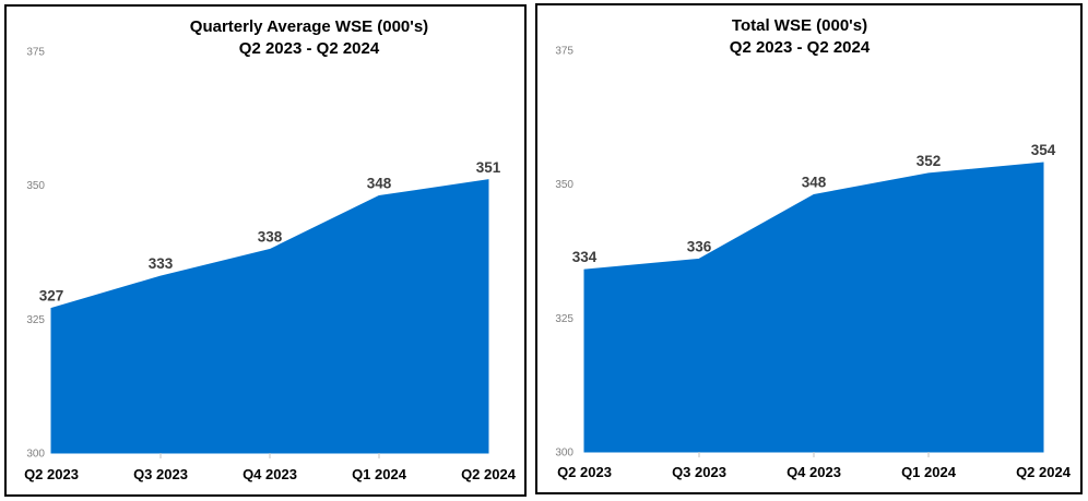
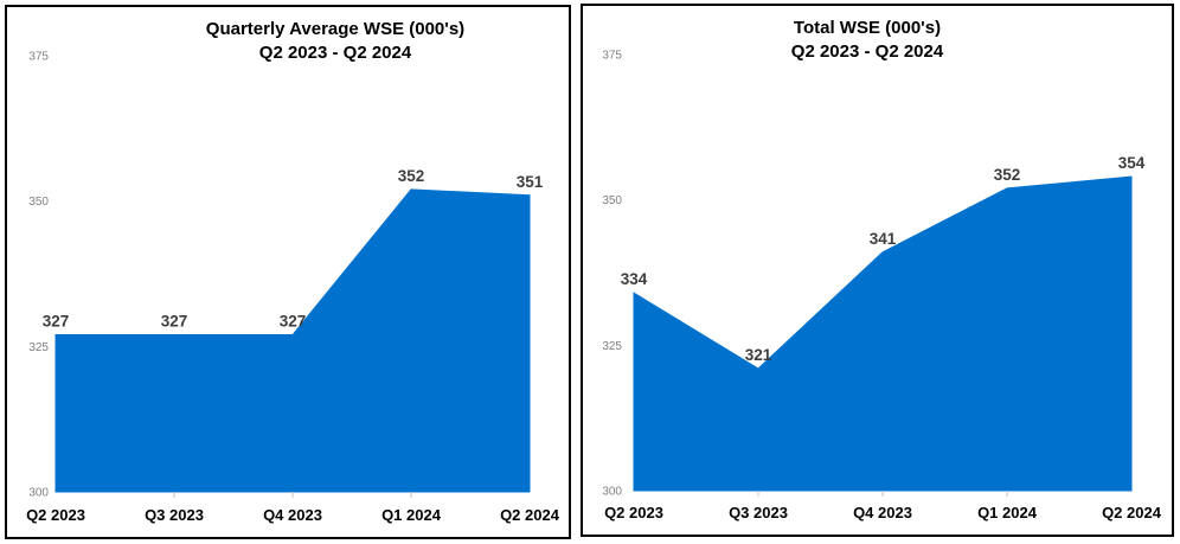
Quarterly Average WSE (000's)/Q3 2023: 333 -> 327
Quarterly Average WSE (000's)/Q4 2023: 338 -> 327
Quarterly Average WSE (000's)/Q1 2024: 348 -> 352
Total WSE (000's)/Q3 2023: 336 -> 321
Total WSE (000's)/Q4 2023: 348 -> 341
